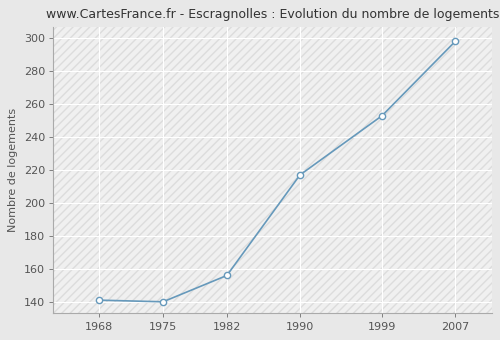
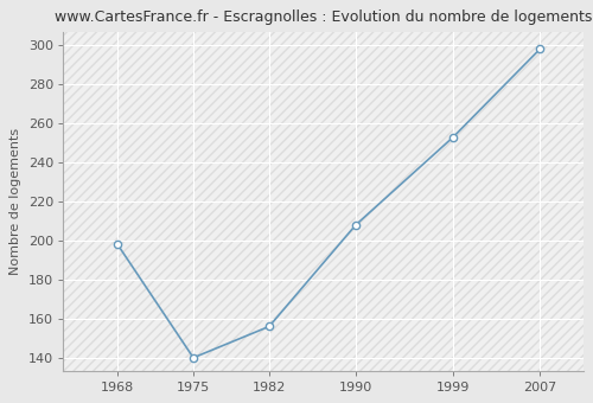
1968: 141 -> 198
1990: 217 -> 208
